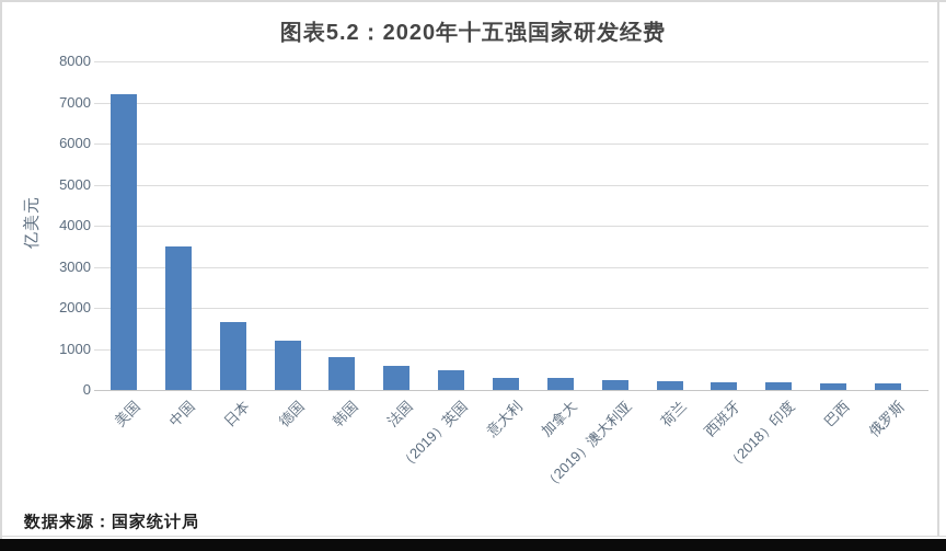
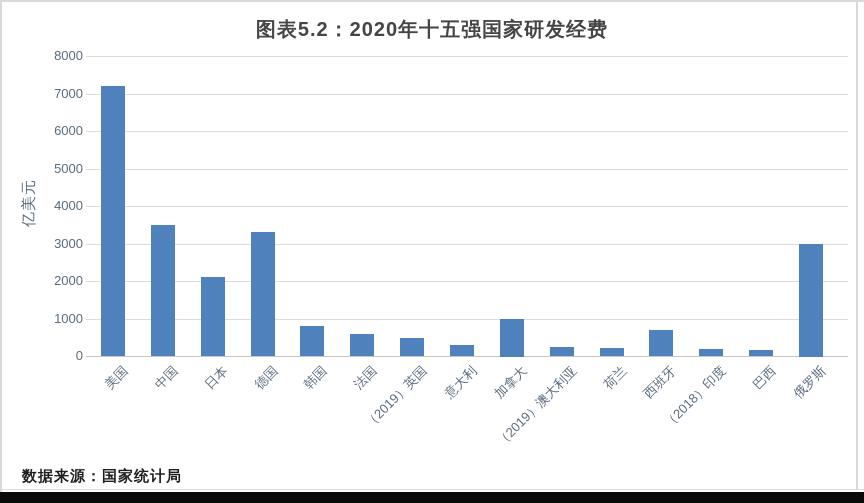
日本: 1600 -> 2100
德国: 1200 -> 3300
加拿大: 300 -> 1000
西班牙: 200 -> 700
俄罗斯: 200 -> 3000
